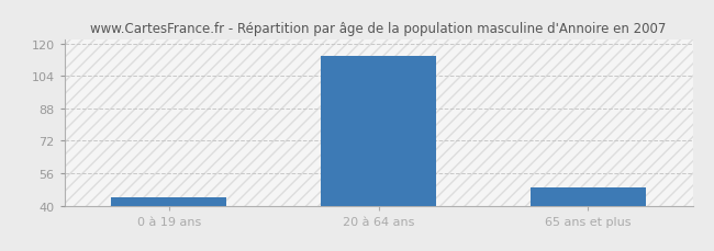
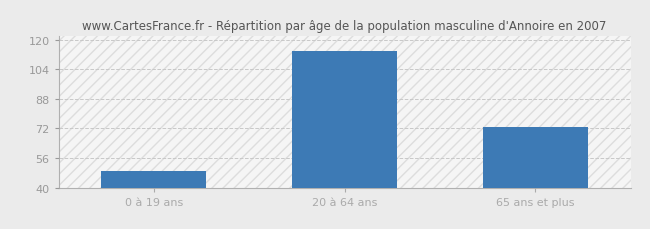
0 à 19 ans: 44 -> 49
65 ans et plus: 49 -> 73
